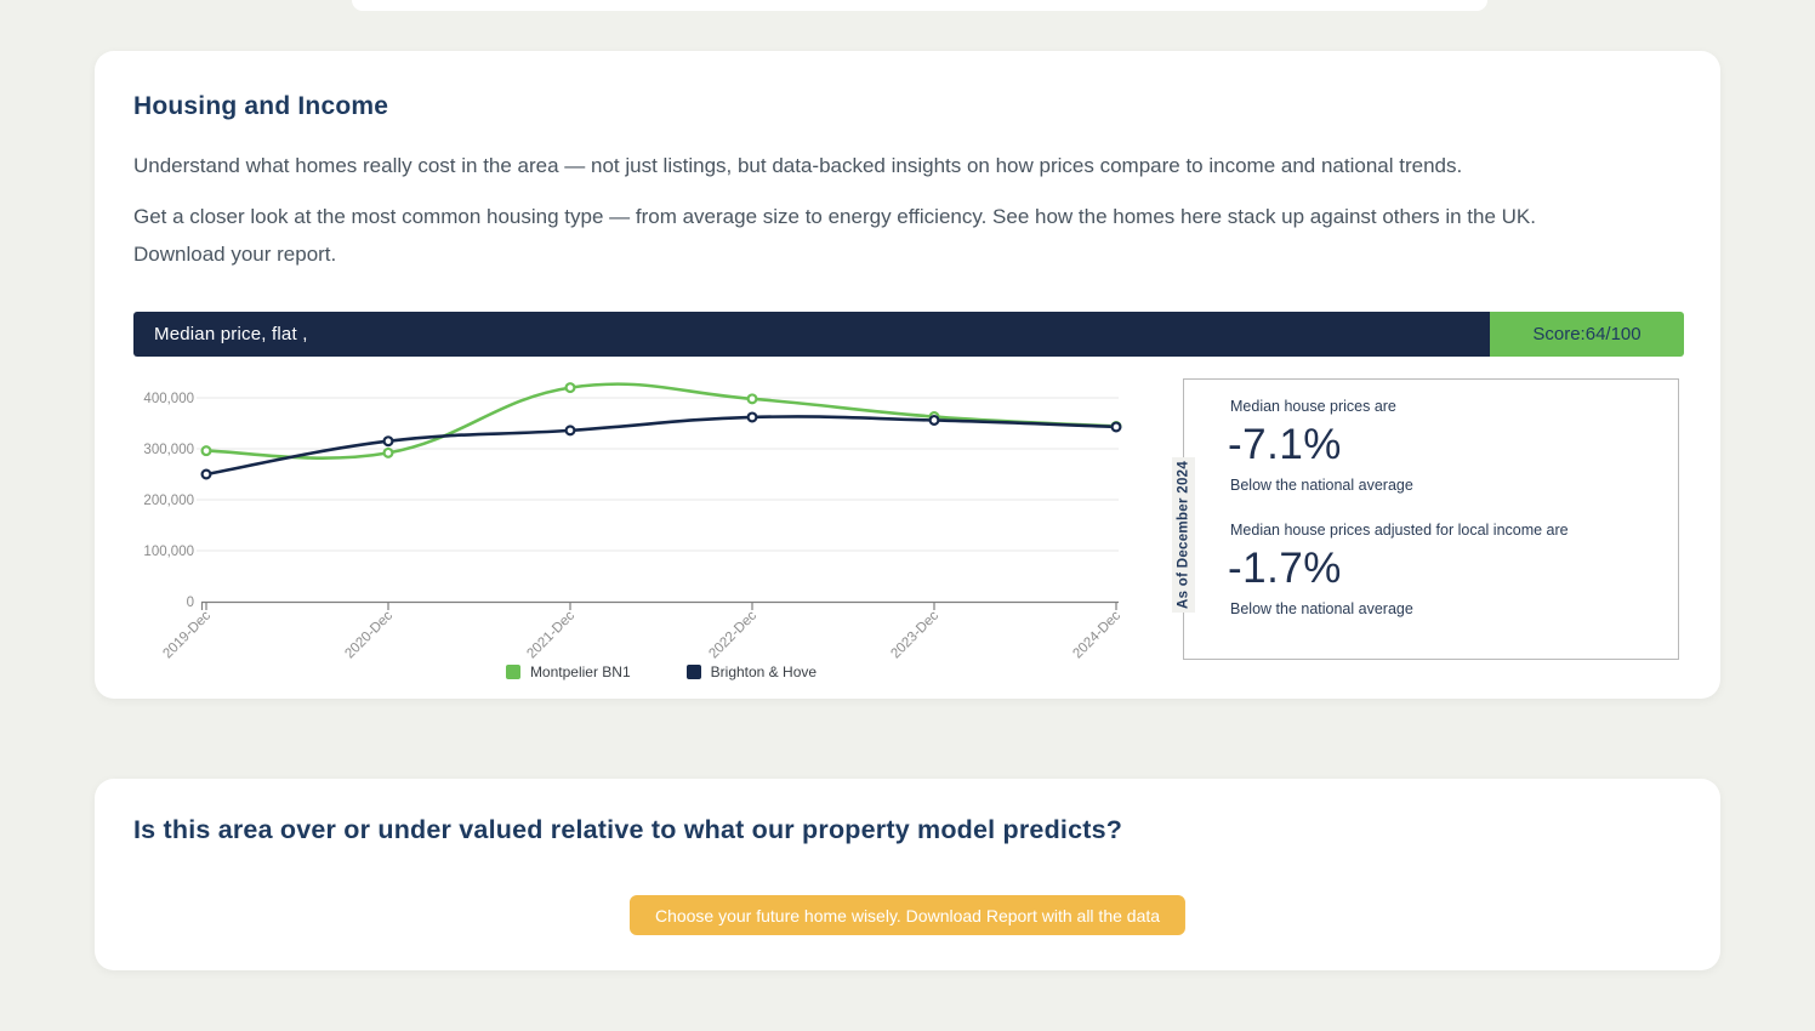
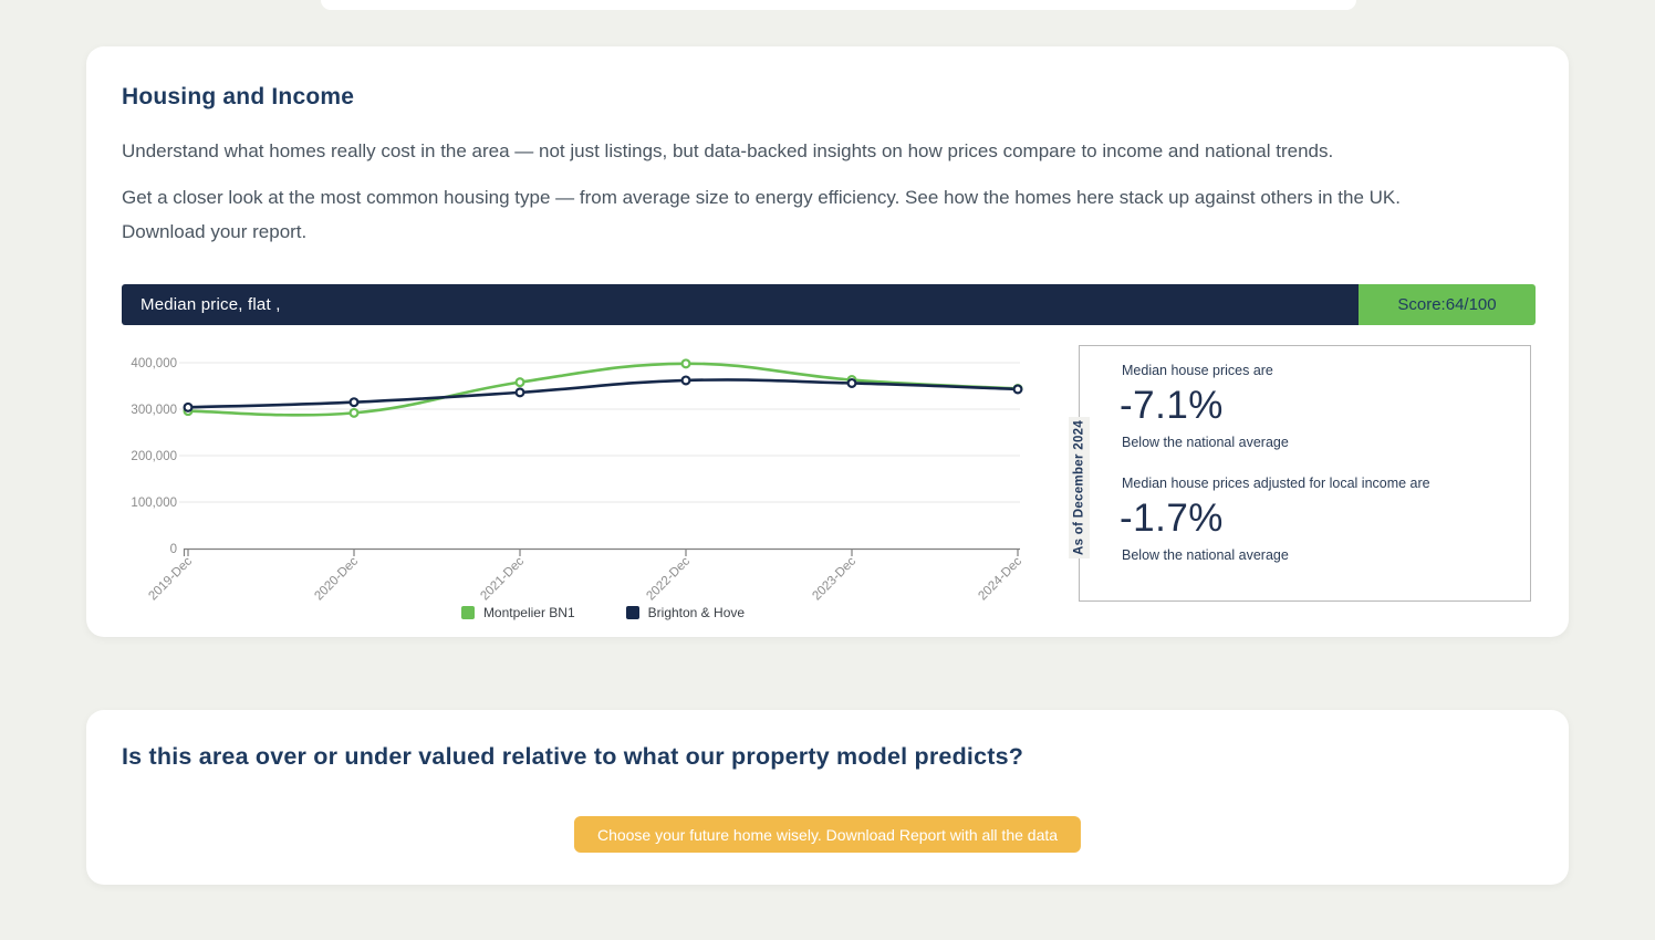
Brighton & Hove/2019-Dec: 250000 -> 300000
Montpelier BN1/2021-Dec: 420000 -> 360000
